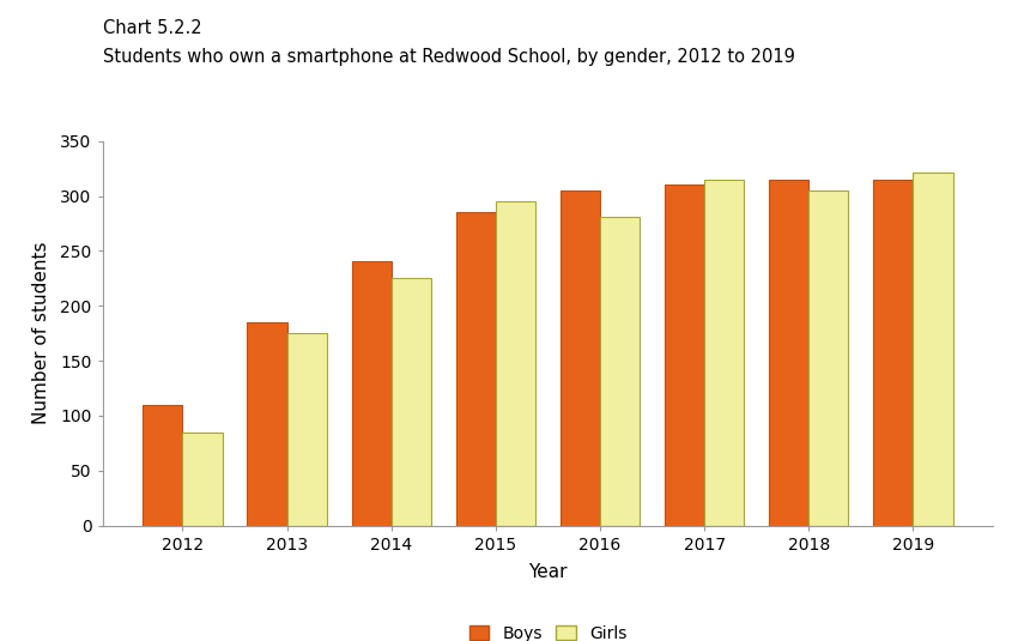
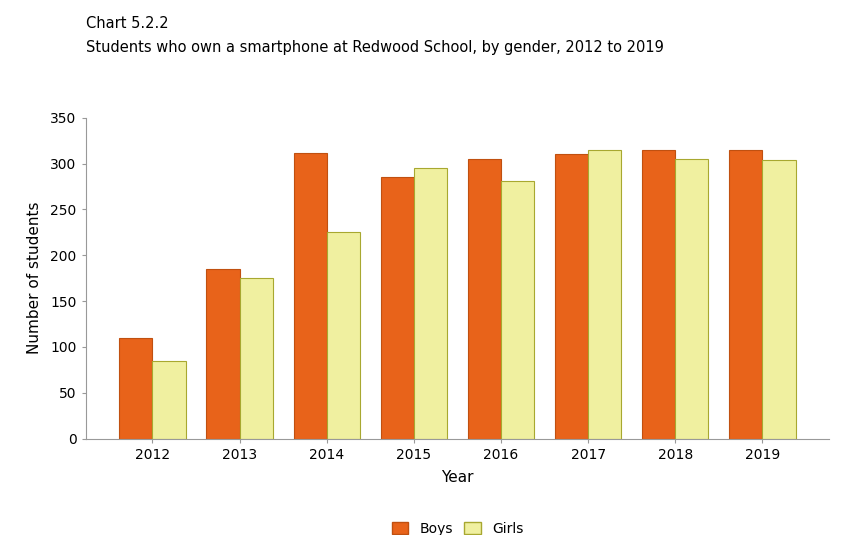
Boys/2014: 241 -> 312
Girls/2019: 321 -> 304
